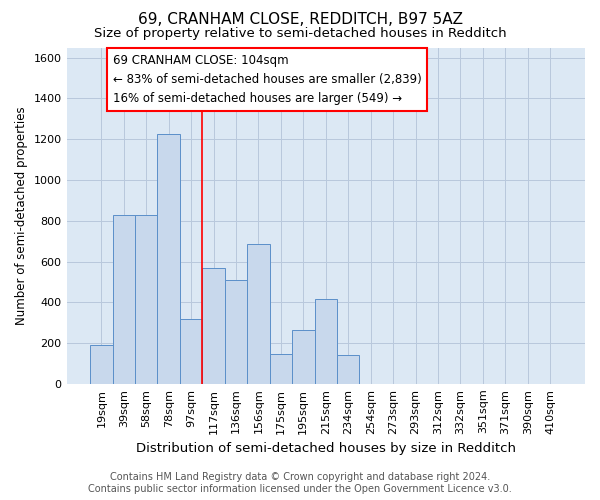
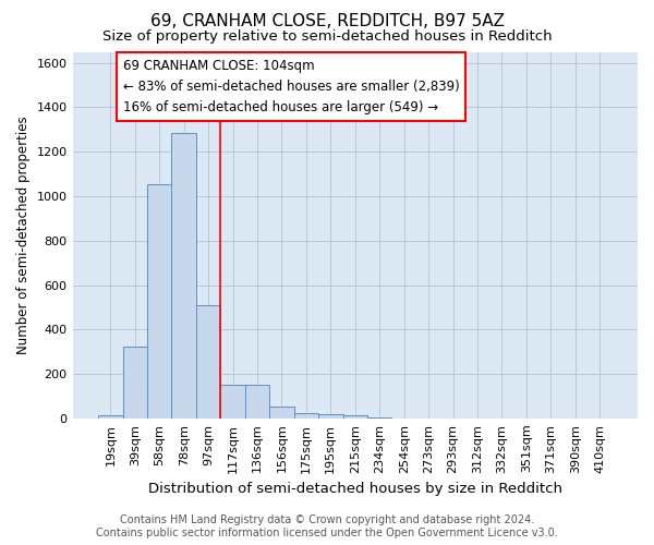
19sqm: 190 -> 15
39sqm: 830 -> 325
58sqm: 830 -> 1055
78sqm: 1225 -> 1285
97sqm: 320 -> 510
117sqm: 570 -> 150
136sqm: 510 -> 150
156sqm: 685 -> 55
175sqm: 145 -> 25
195sqm: 265 -> 20
215sqm: 415 -> 15
234sqm: 140 -> 5
